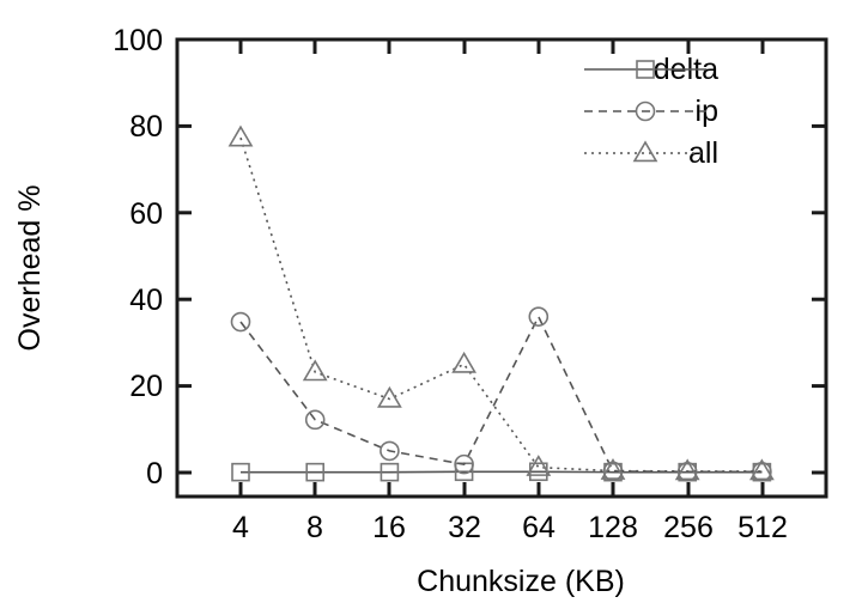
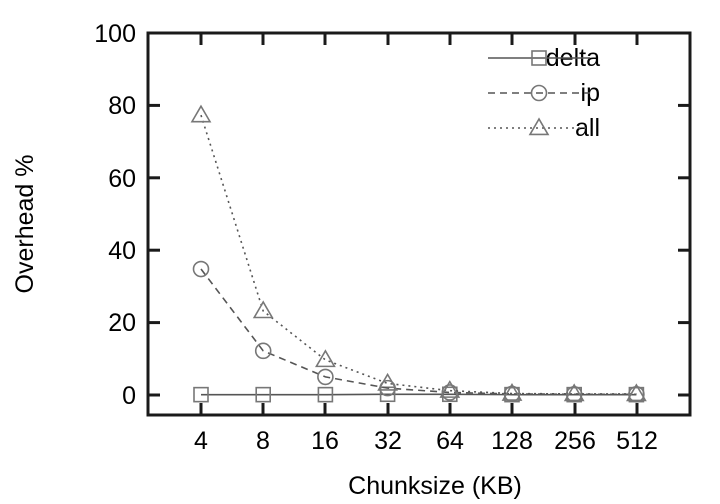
all/16: 17 -> 10
all/32: 25 -> 3
ip/64: 36 -> 1
